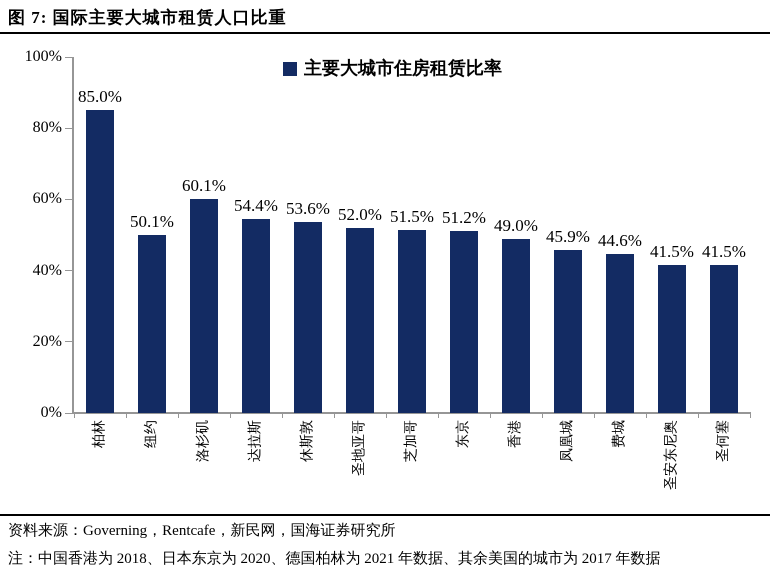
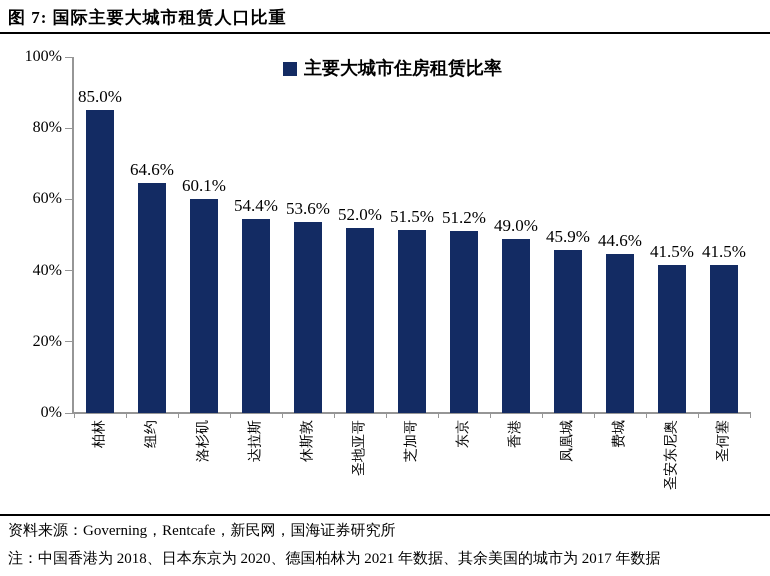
纽约: 50.1% -> 64.6%
